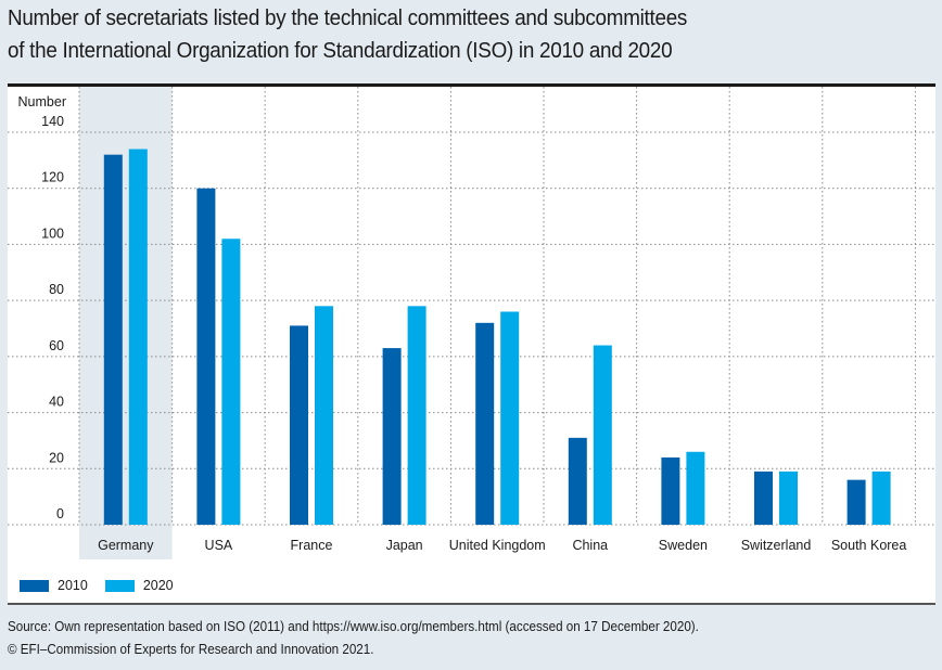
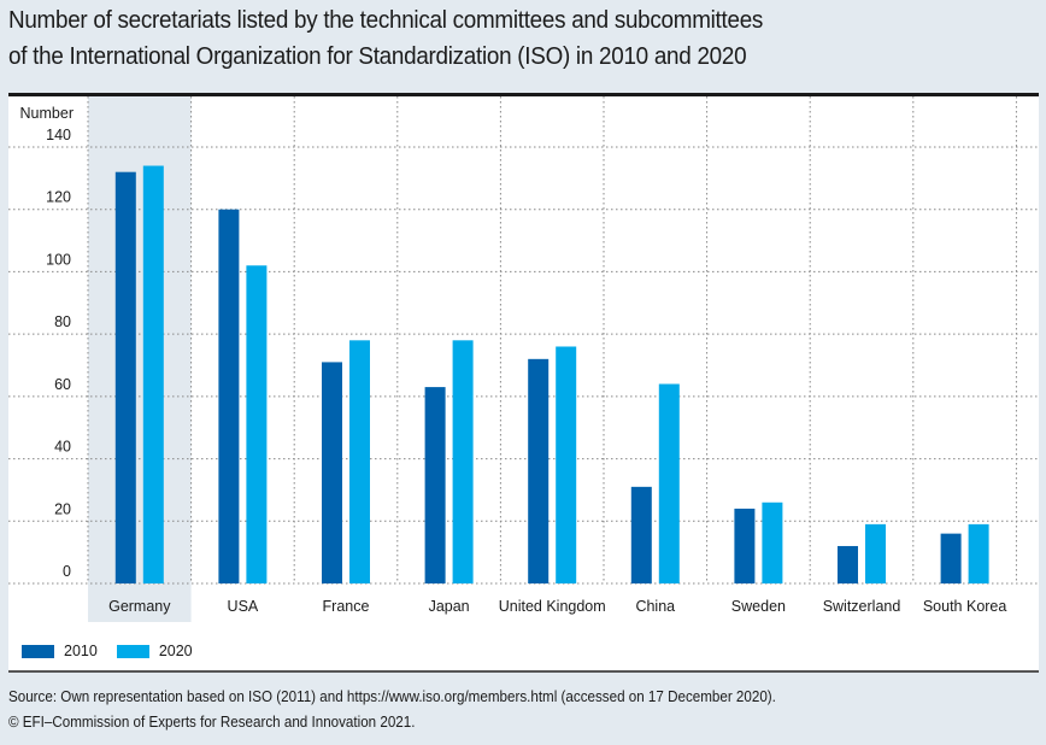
2010/Switzerland: 19 -> 12
